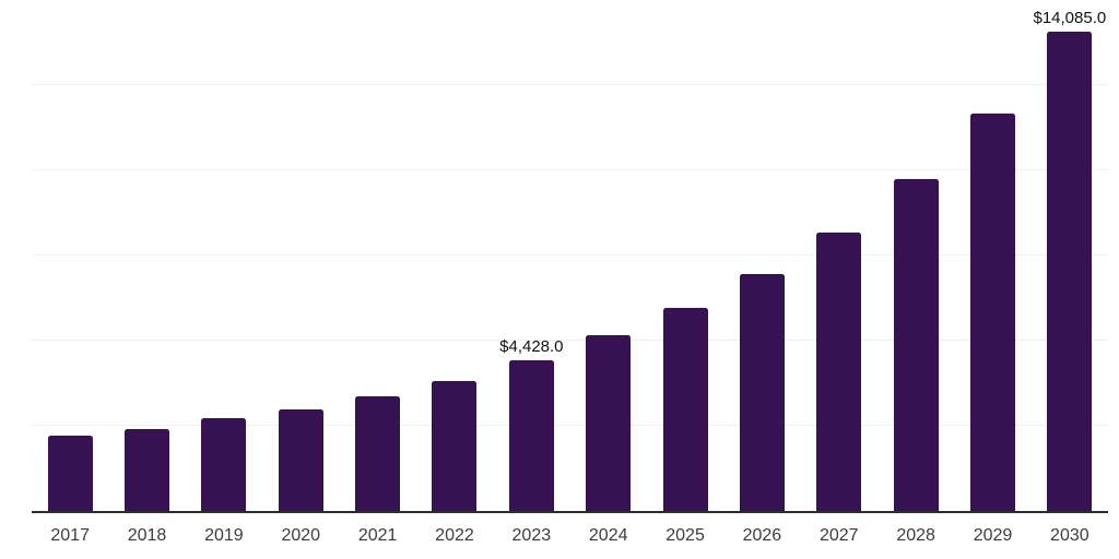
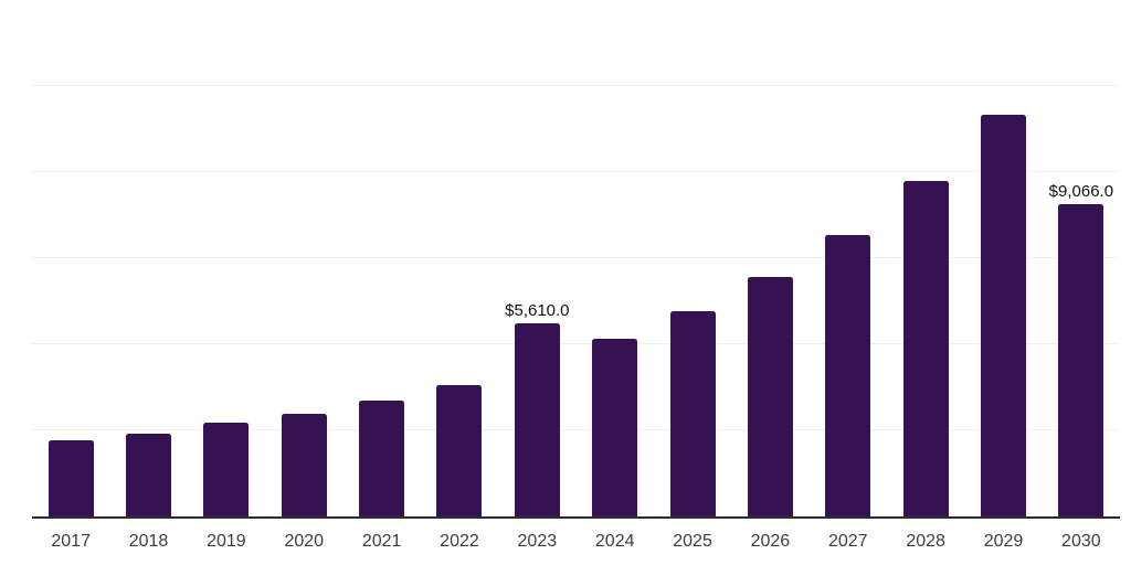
2023: $4,428.0 -> $5,610.0
2030: $14,085.0 -> $9,066.0
